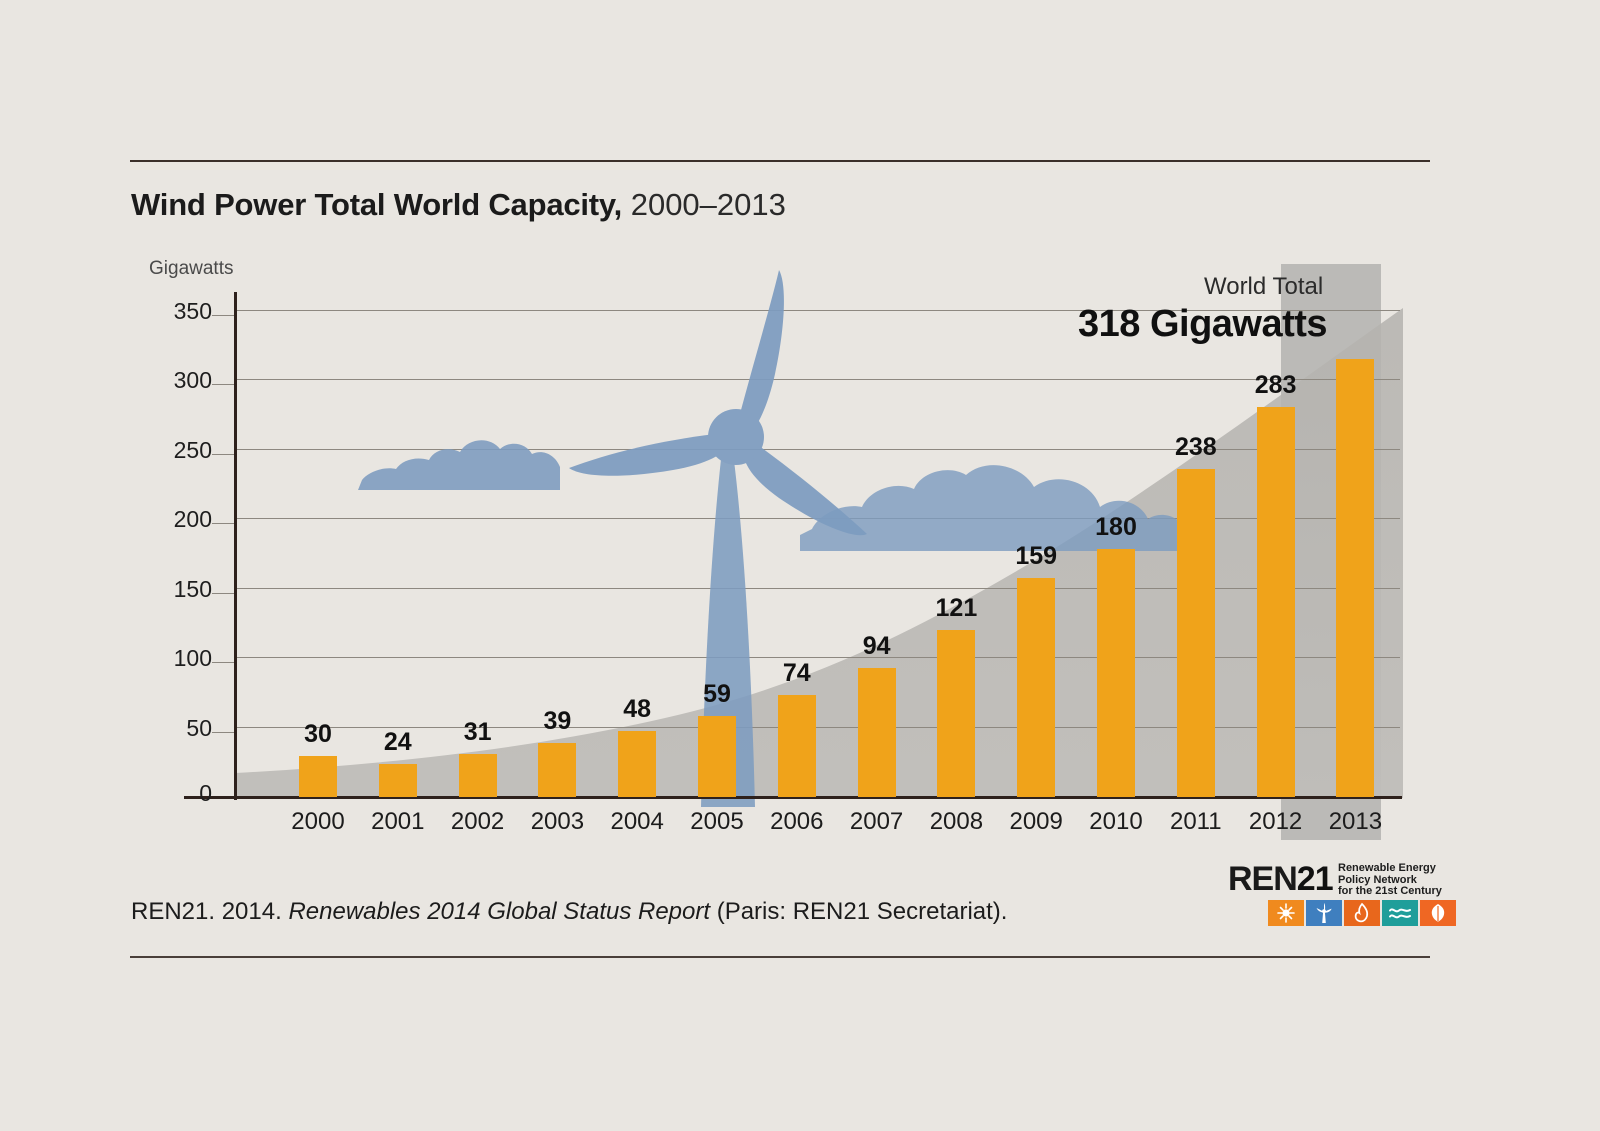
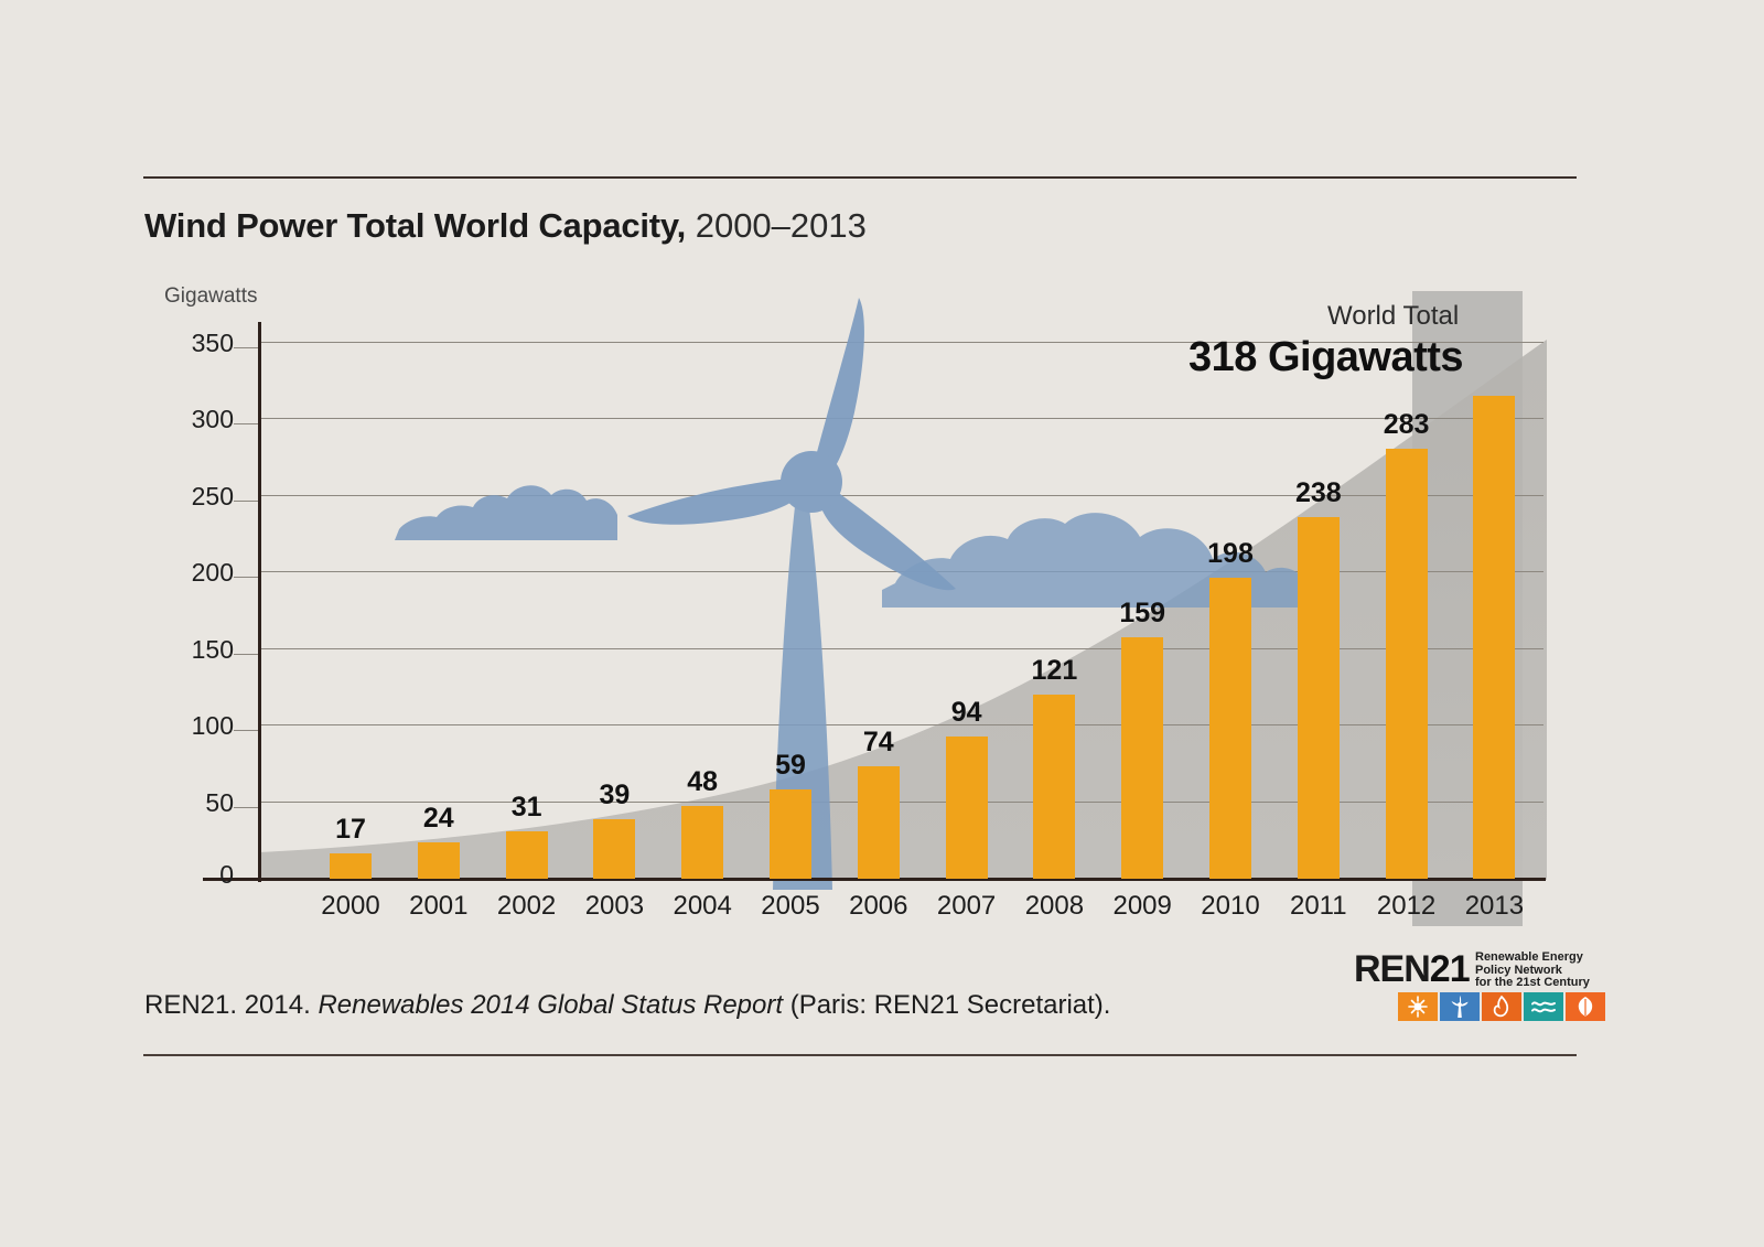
2000: 30 -> 17
2010: 180 -> 198
